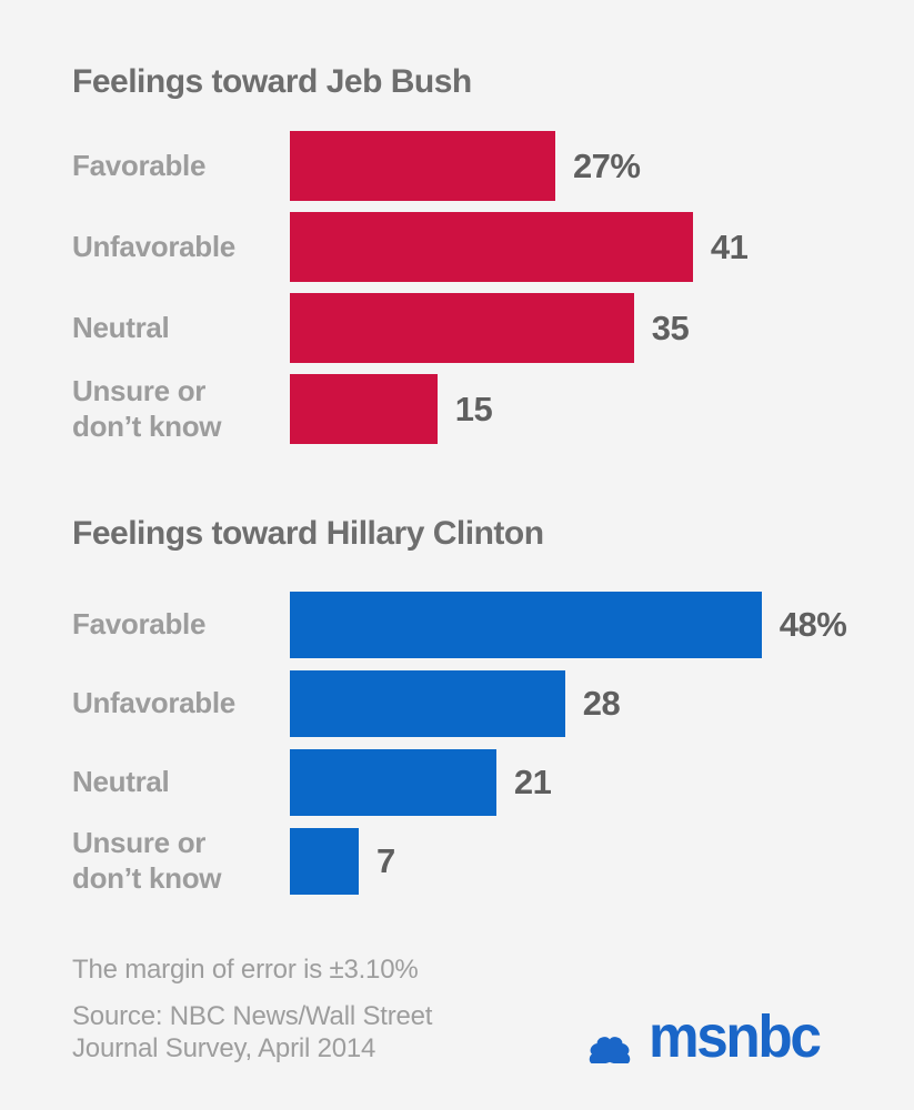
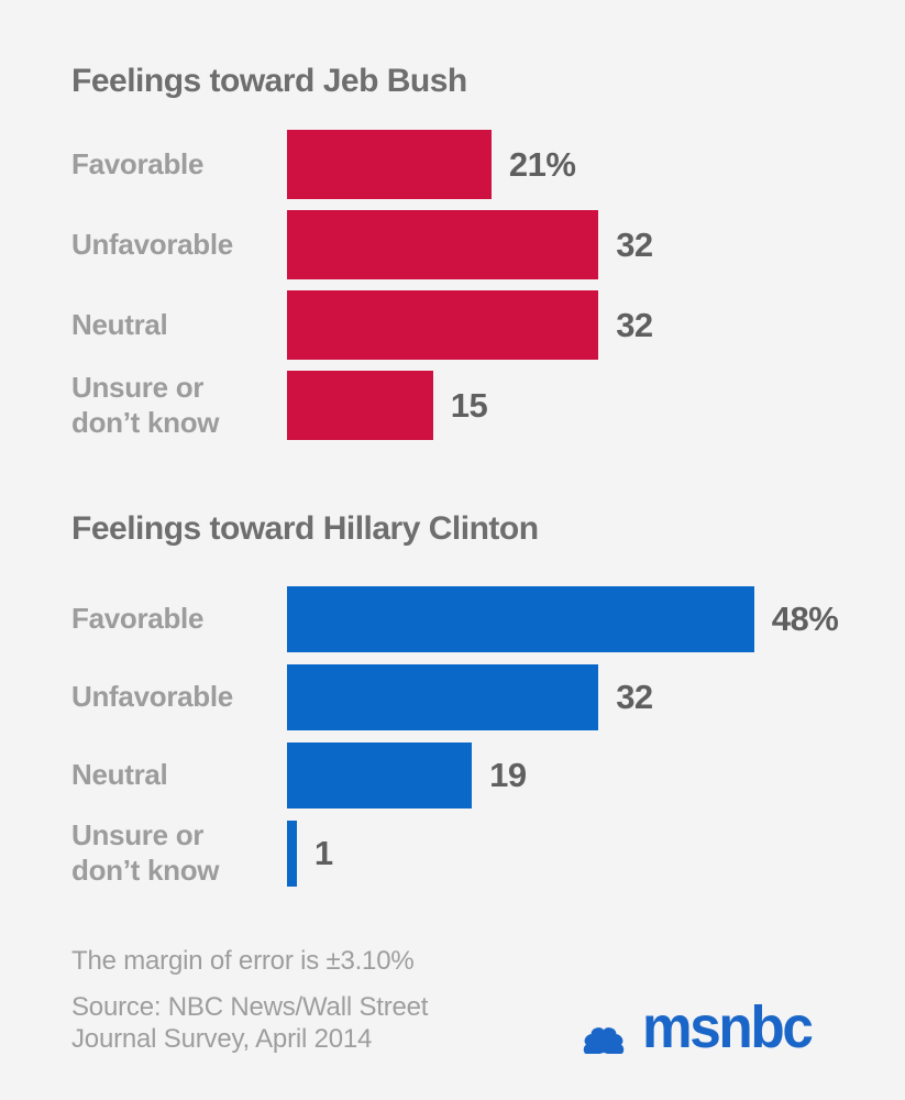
Feelings toward Jeb Bush/Favorable: 27% -> 21%
Feelings toward Jeb Bush/Unfavorable: 41 -> 32
Feelings toward Jeb Bush/Neutral: 35 -> 32
Feelings toward Hillary Clinton/Unfavorable: 28 -> 32
Feelings toward Hillary Clinton/Neutral: 21 -> 19
Feelings toward Hillary Clinton/Unsure or don’t know: 7 -> 1
